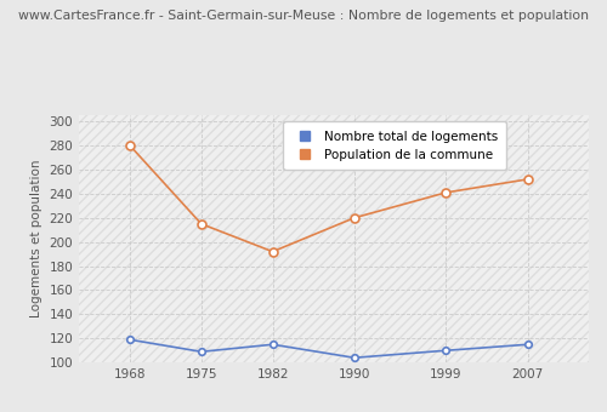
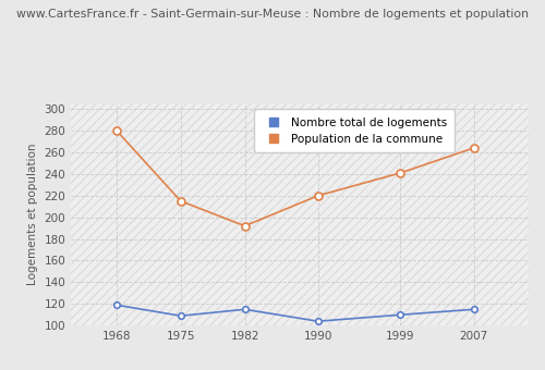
Population de la commune/2007: 252 -> 264
